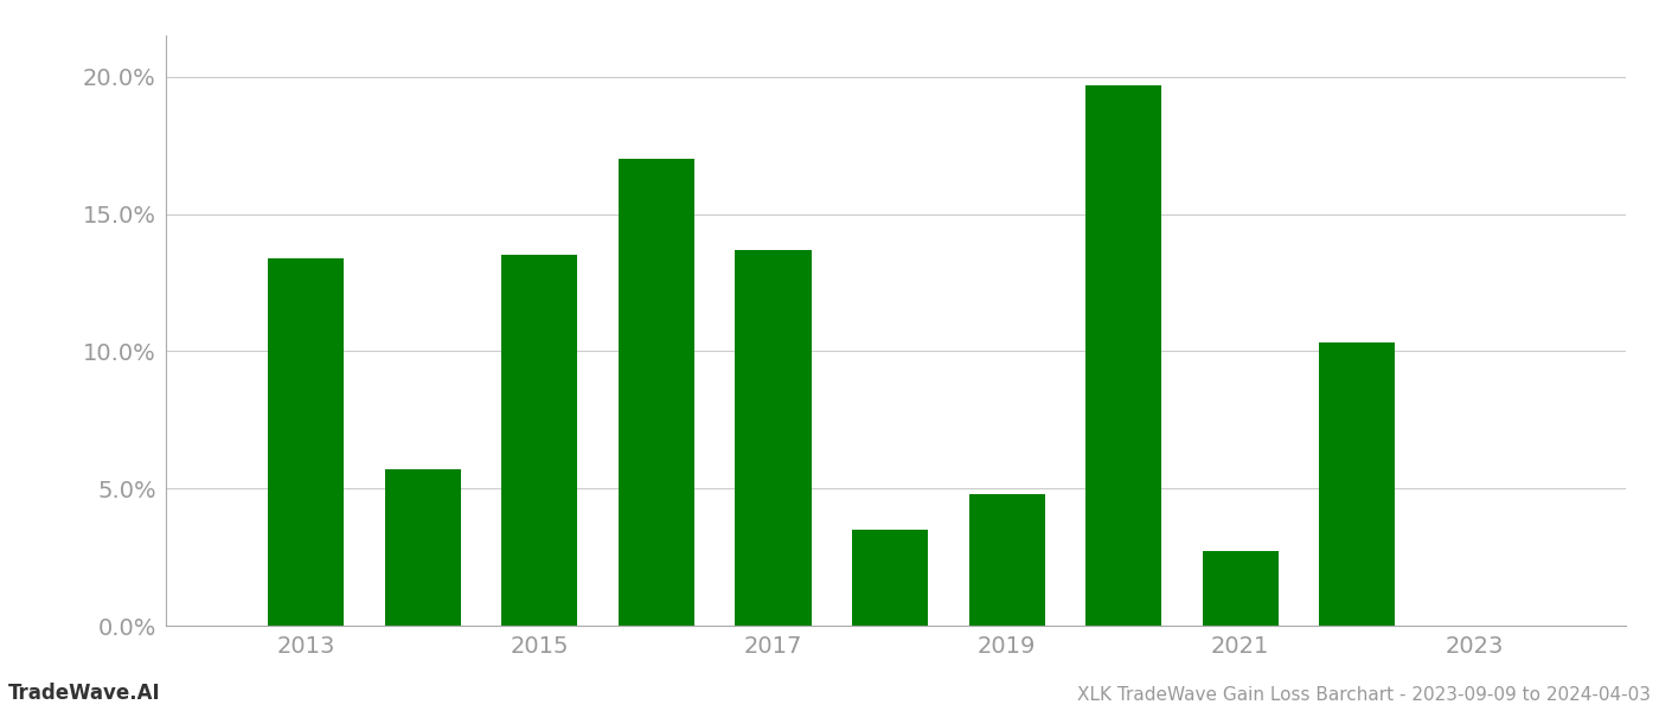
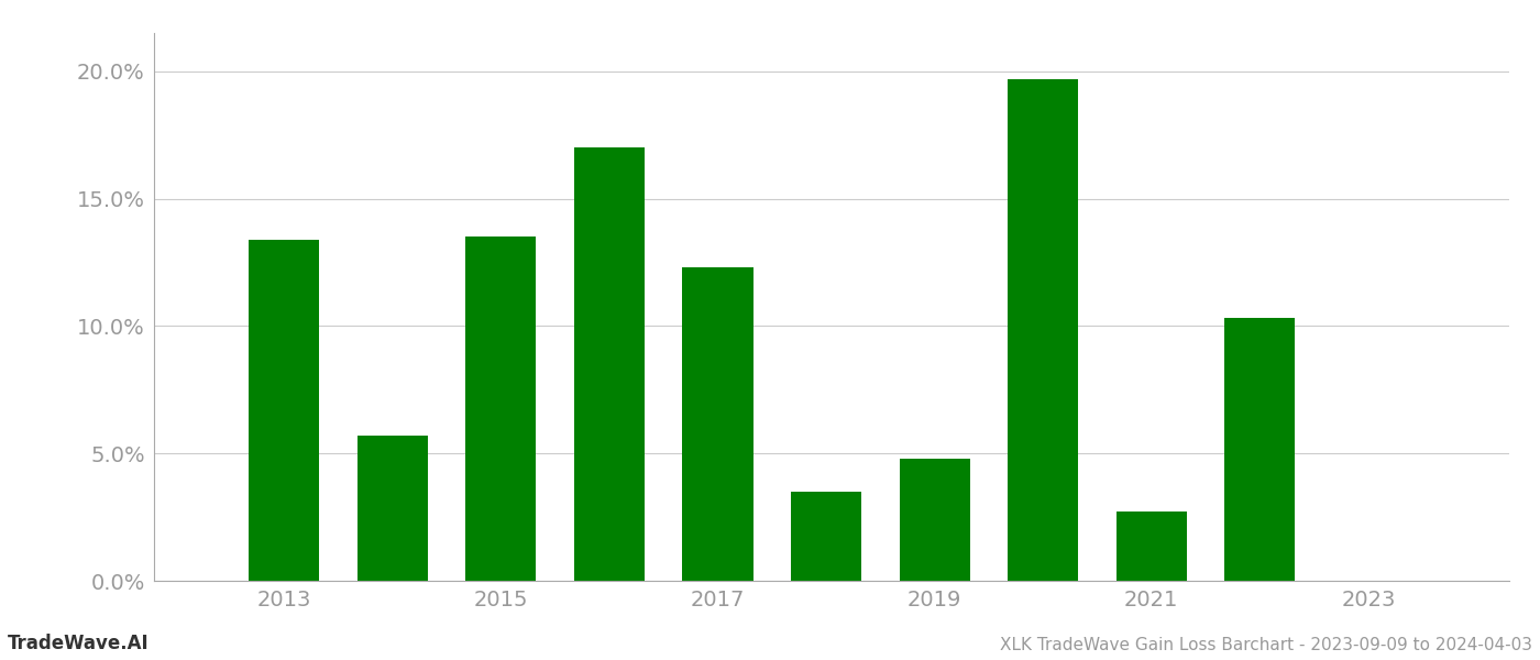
2017: 13.7% -> 12.3%
